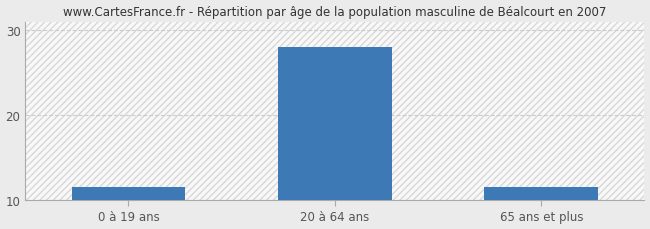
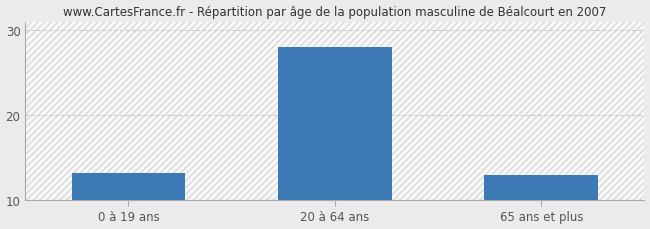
0 à 19 ans: 11.5 -> 13.2
65 ans et plus: 11.5 -> 13.0
